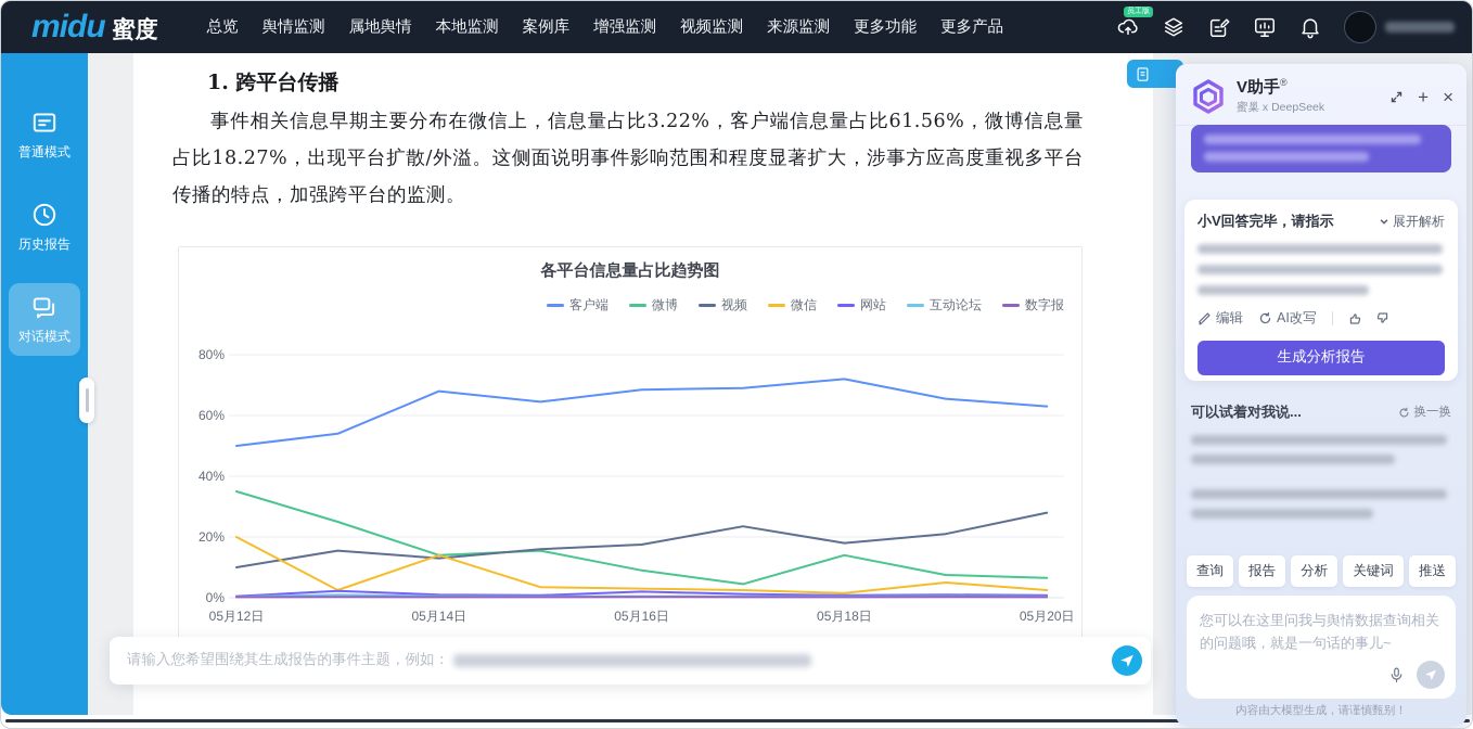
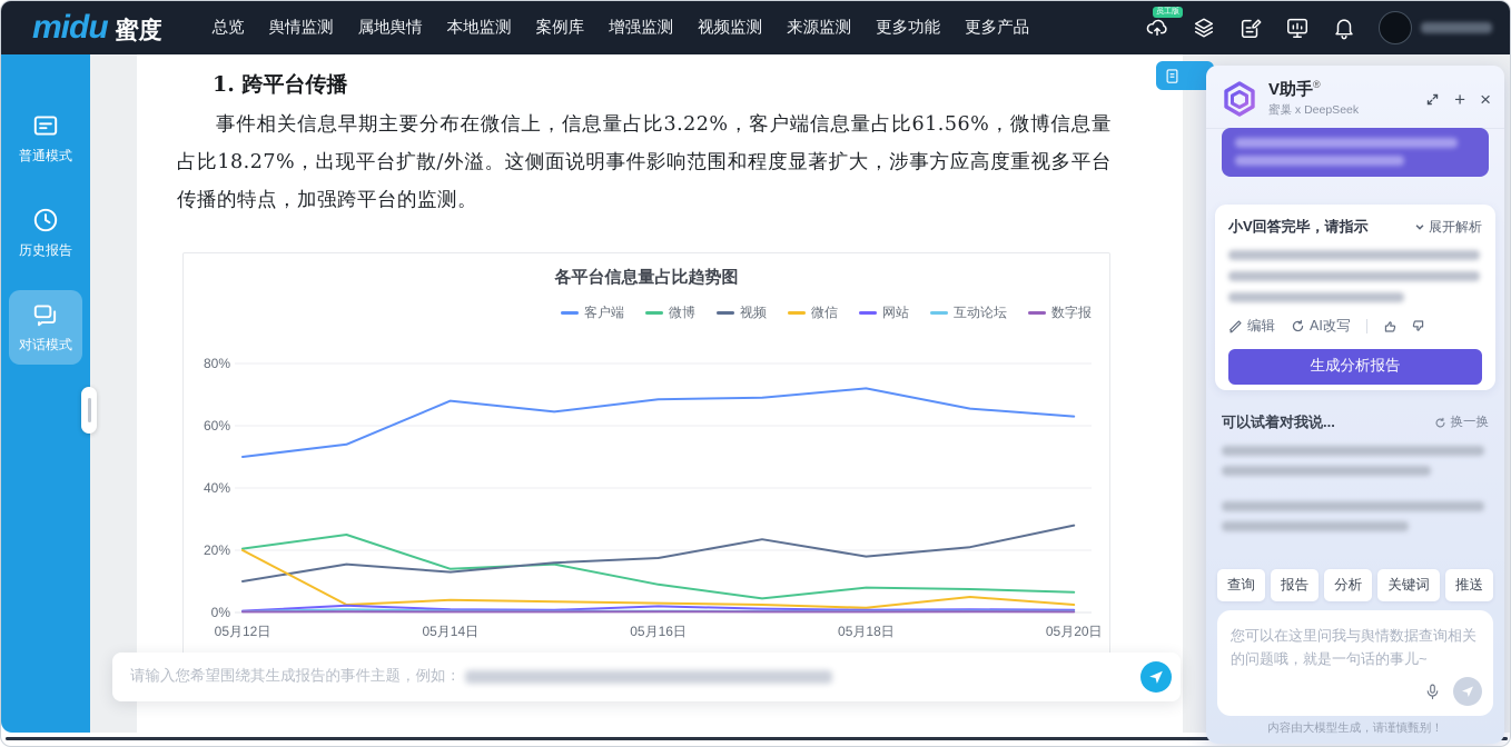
微博/05月12日: 35% -> 20%
微信/05月14日: 14% -> 4%
微博/05月18日: 14% -> 8%
